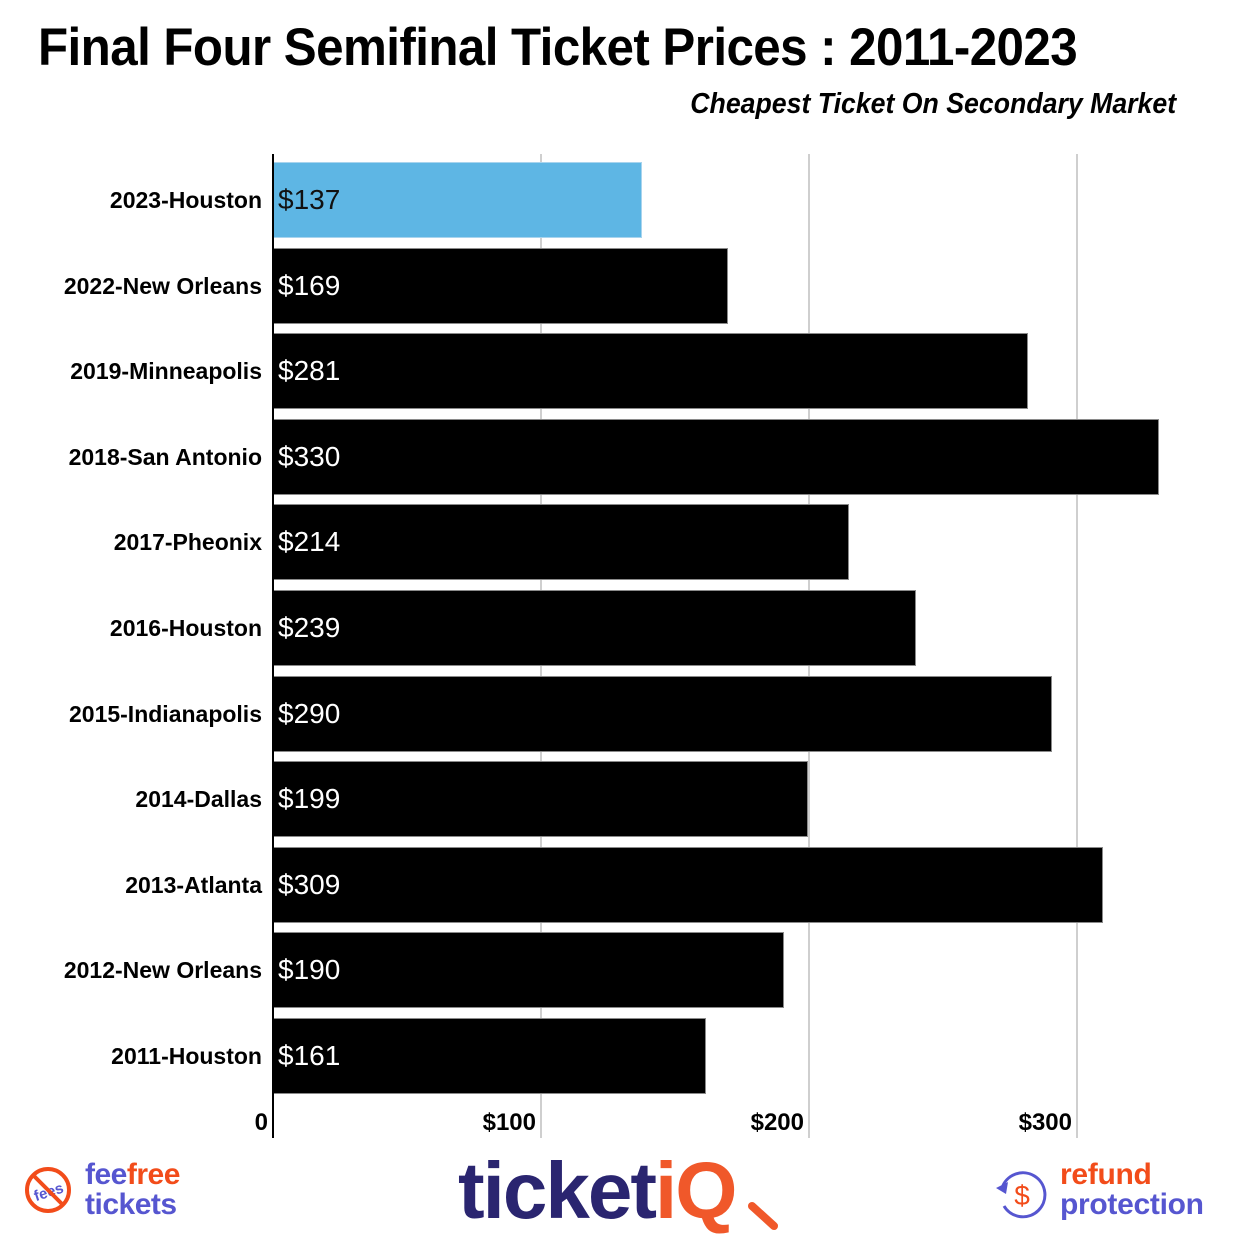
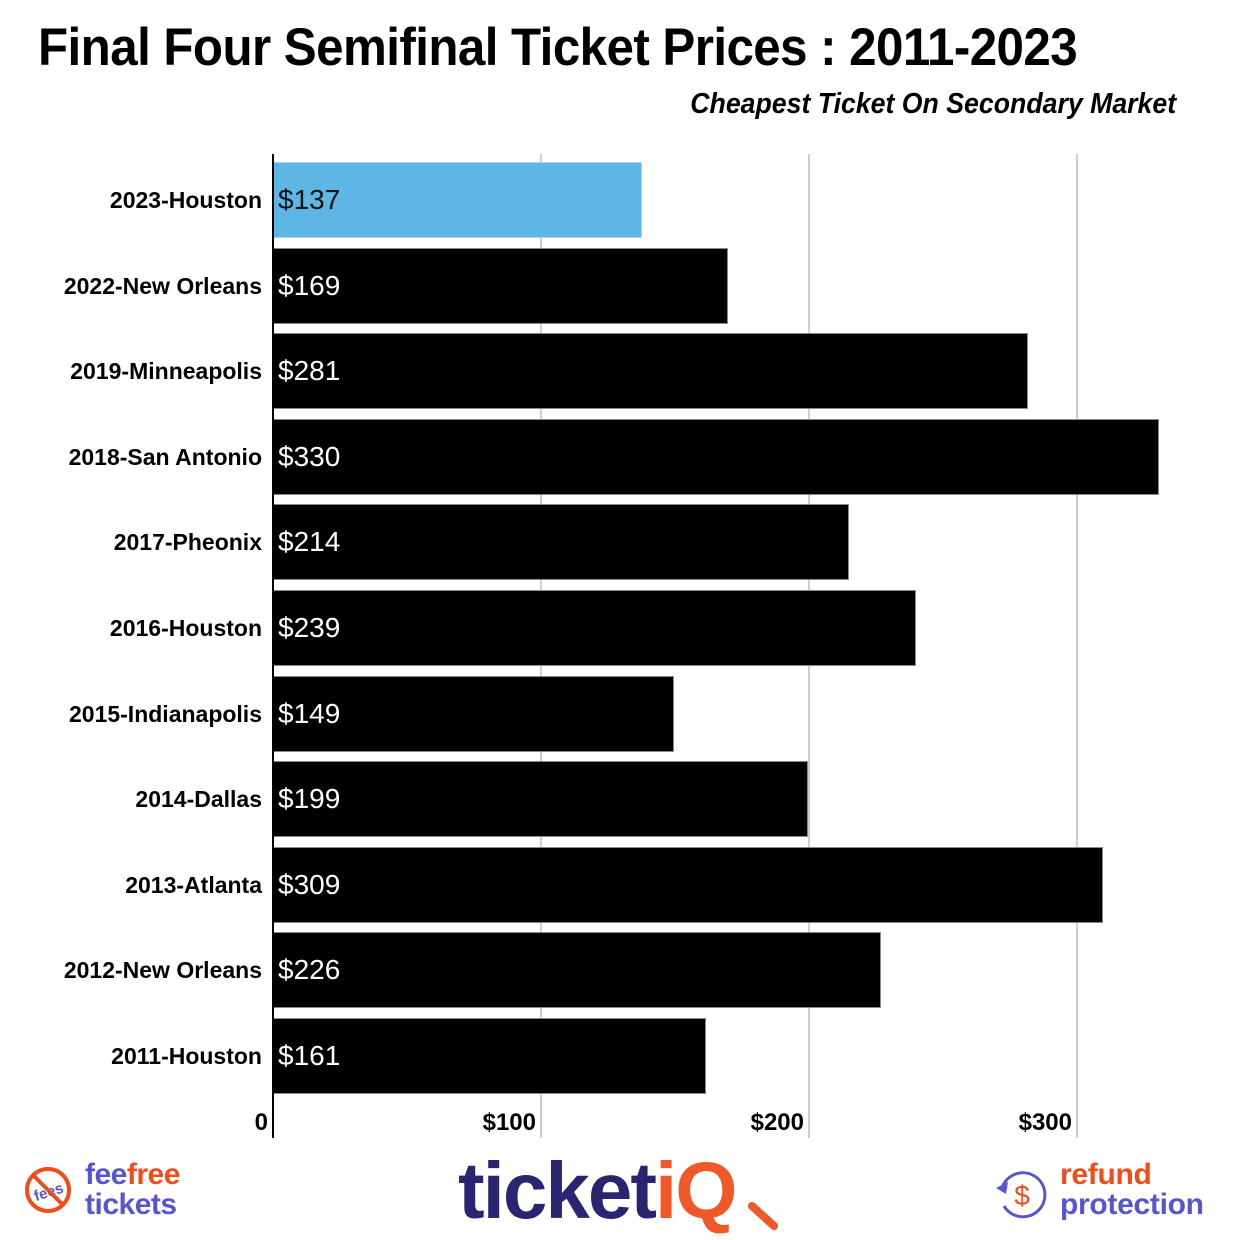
2015-Indianapolis: $290 -> $149
2012-New Orleans: $190 -> $226
